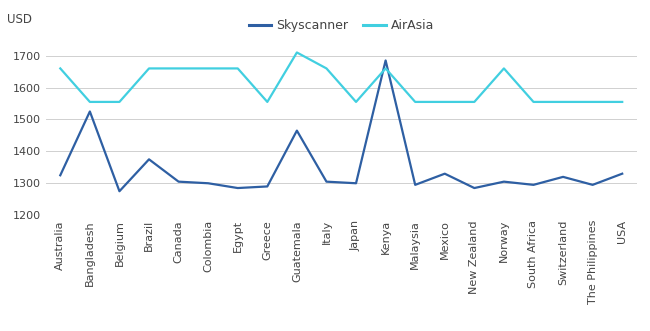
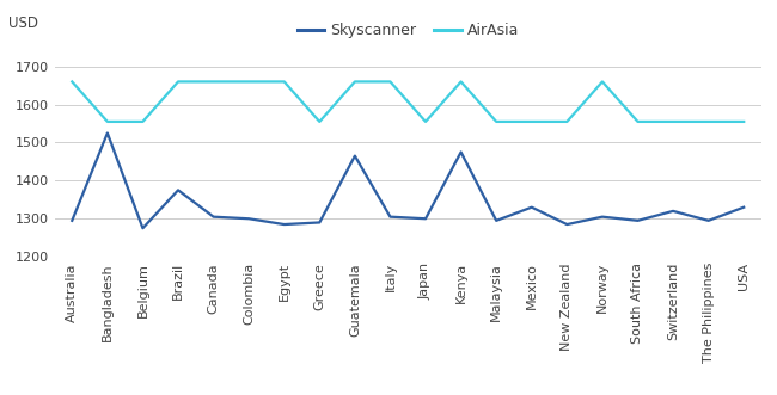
Skyscanner/Australia: 1325 -> 1295
AirAsia/Guatemala: 1710 -> 1660
Skyscanner/Kenya: 1685 -> 1475
